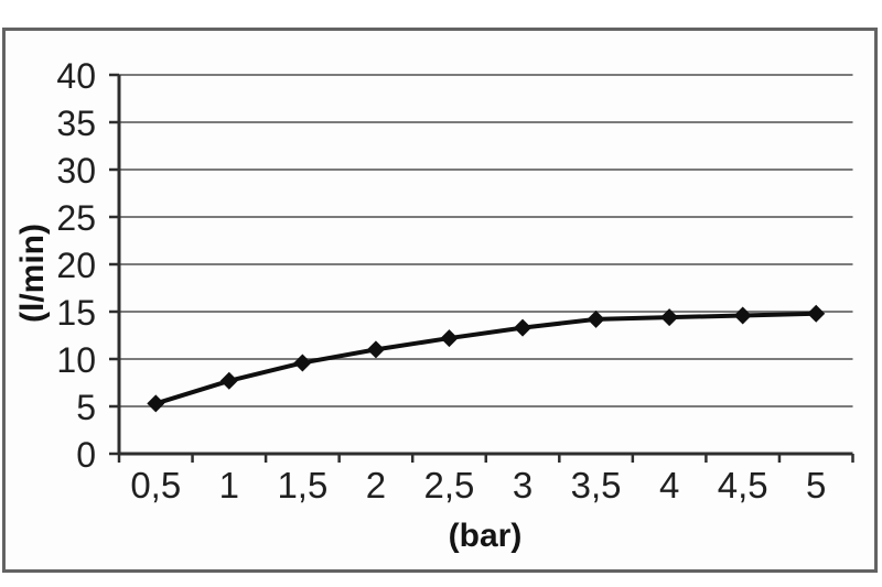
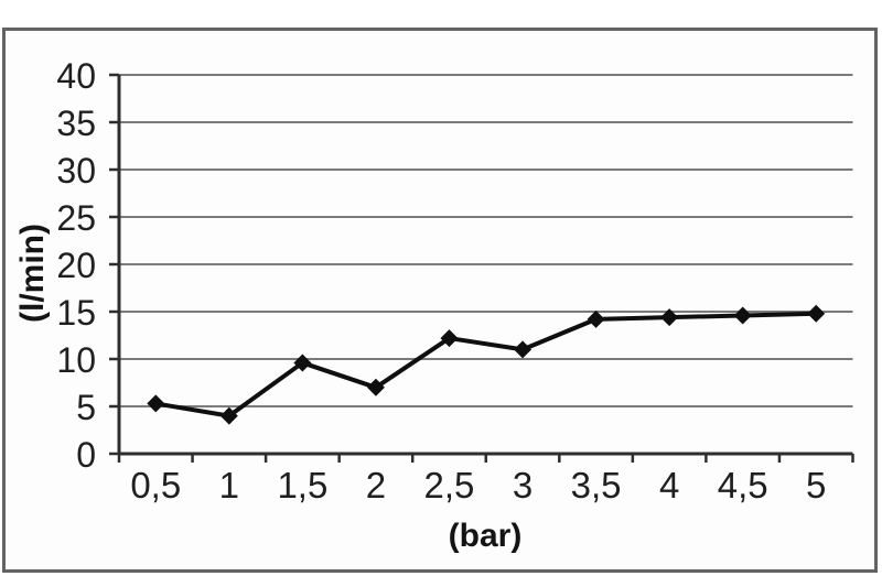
1: 8 -> 4
2: 11 -> 7
3: 13 -> 11
